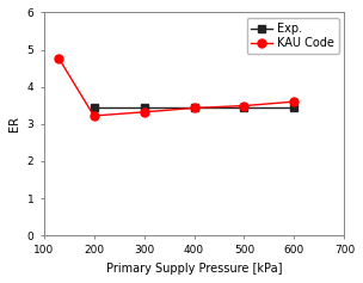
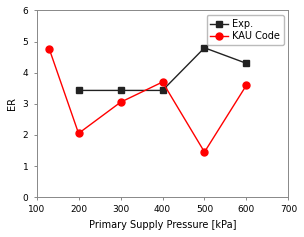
KAU Code/200: 3.22 -> 2.05
KAU Code/300: 3.32 -> 3.05
KAU Code/400: 3.43 -> 3.70
Exp./500: 3.43 -> 4.80
KAU Code/500: 3.49 -> 1.45
Exp./600: 3.43 -> 4.30
